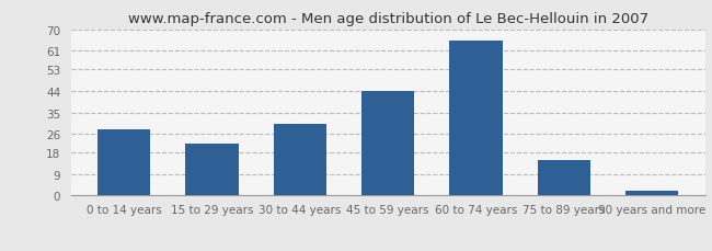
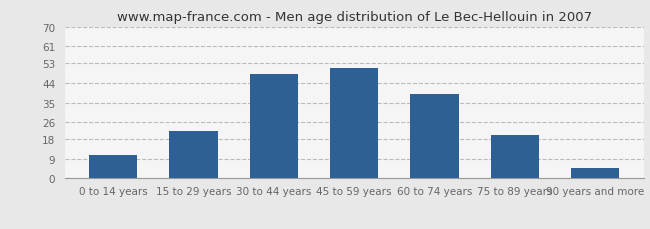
0 to 14 years: 28 -> 11
30 to 44 years: 30 -> 48
45 to 59 years: 44 -> 51
60 to 74 years: 65 -> 39
75 to 89 years: 15 -> 20
90 years and more: 2 -> 5
